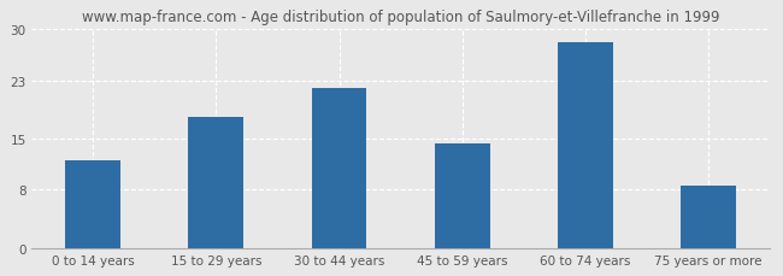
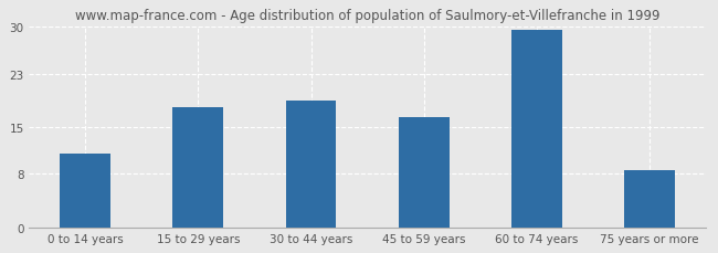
0 to 14 years: 12.0 -> 11.0
30 to 44 years: 22.0 -> 19.0
45 to 59 years: 14.4 -> 16.5
60 to 74 years: 28.2 -> 29.5
